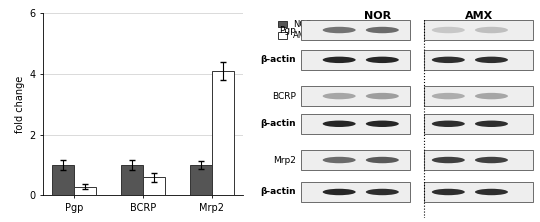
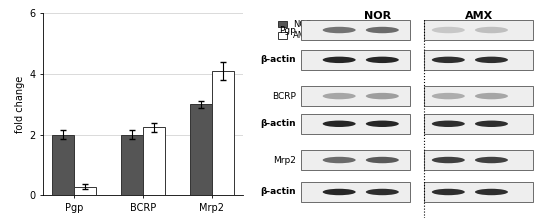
NOR/Pgp: 1 -> 2
NOR/BCRP: 1 -> 2
AMX/BCRP: 0.60 -> 2.25
NOR/Mrp2: 1 -> 3
